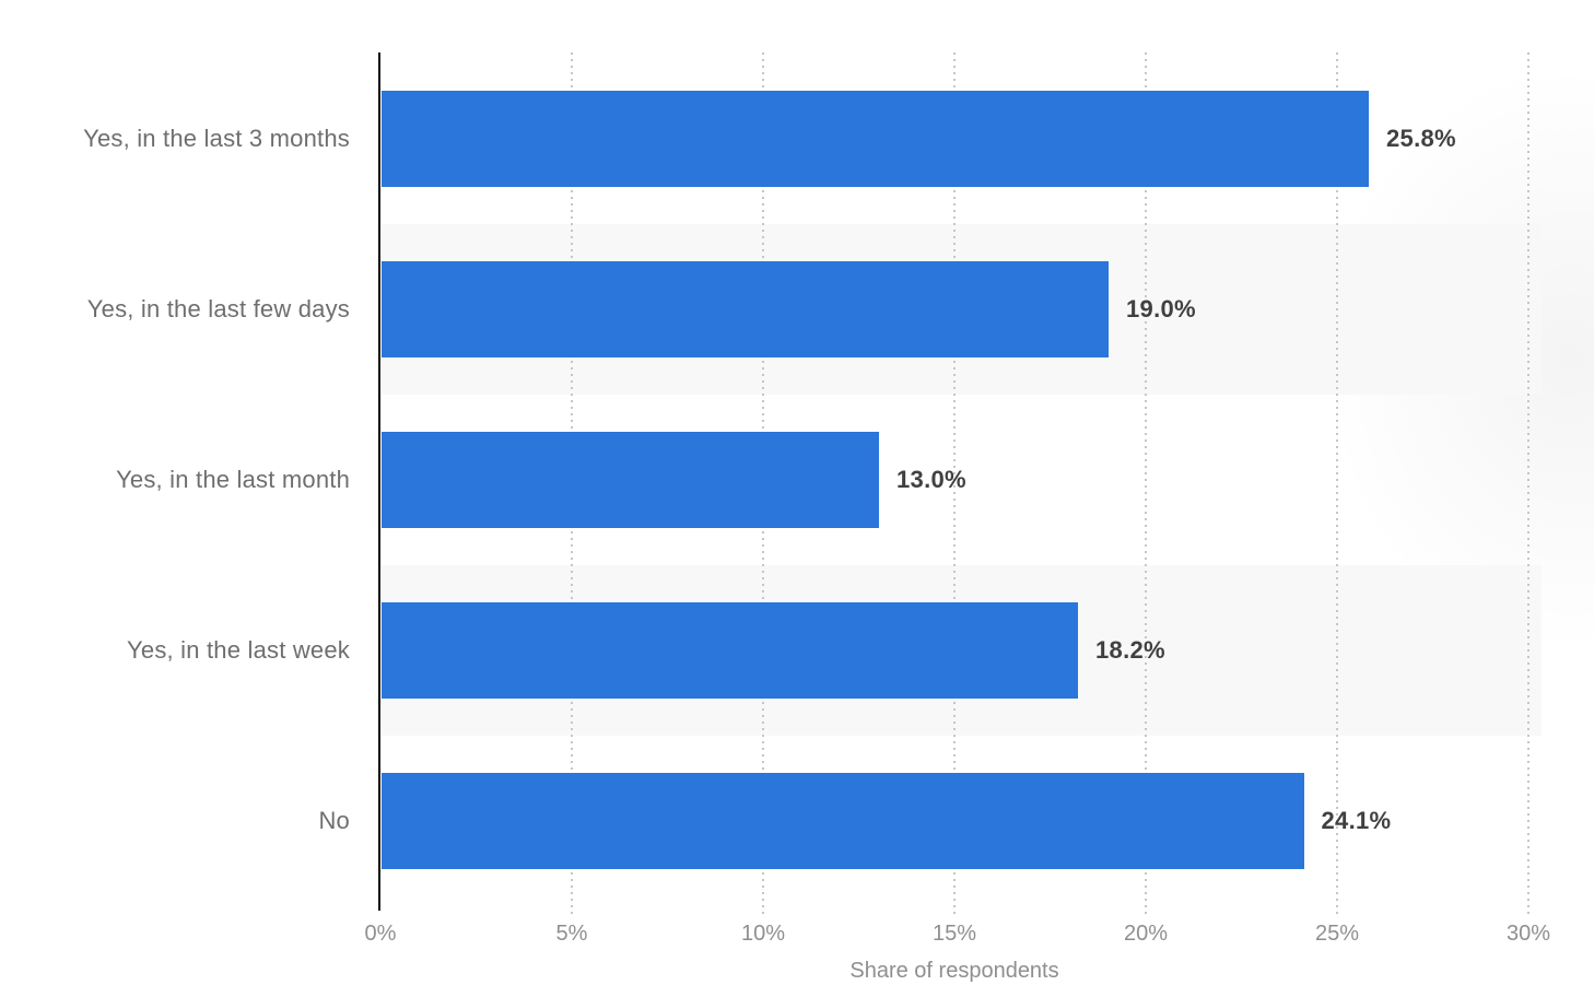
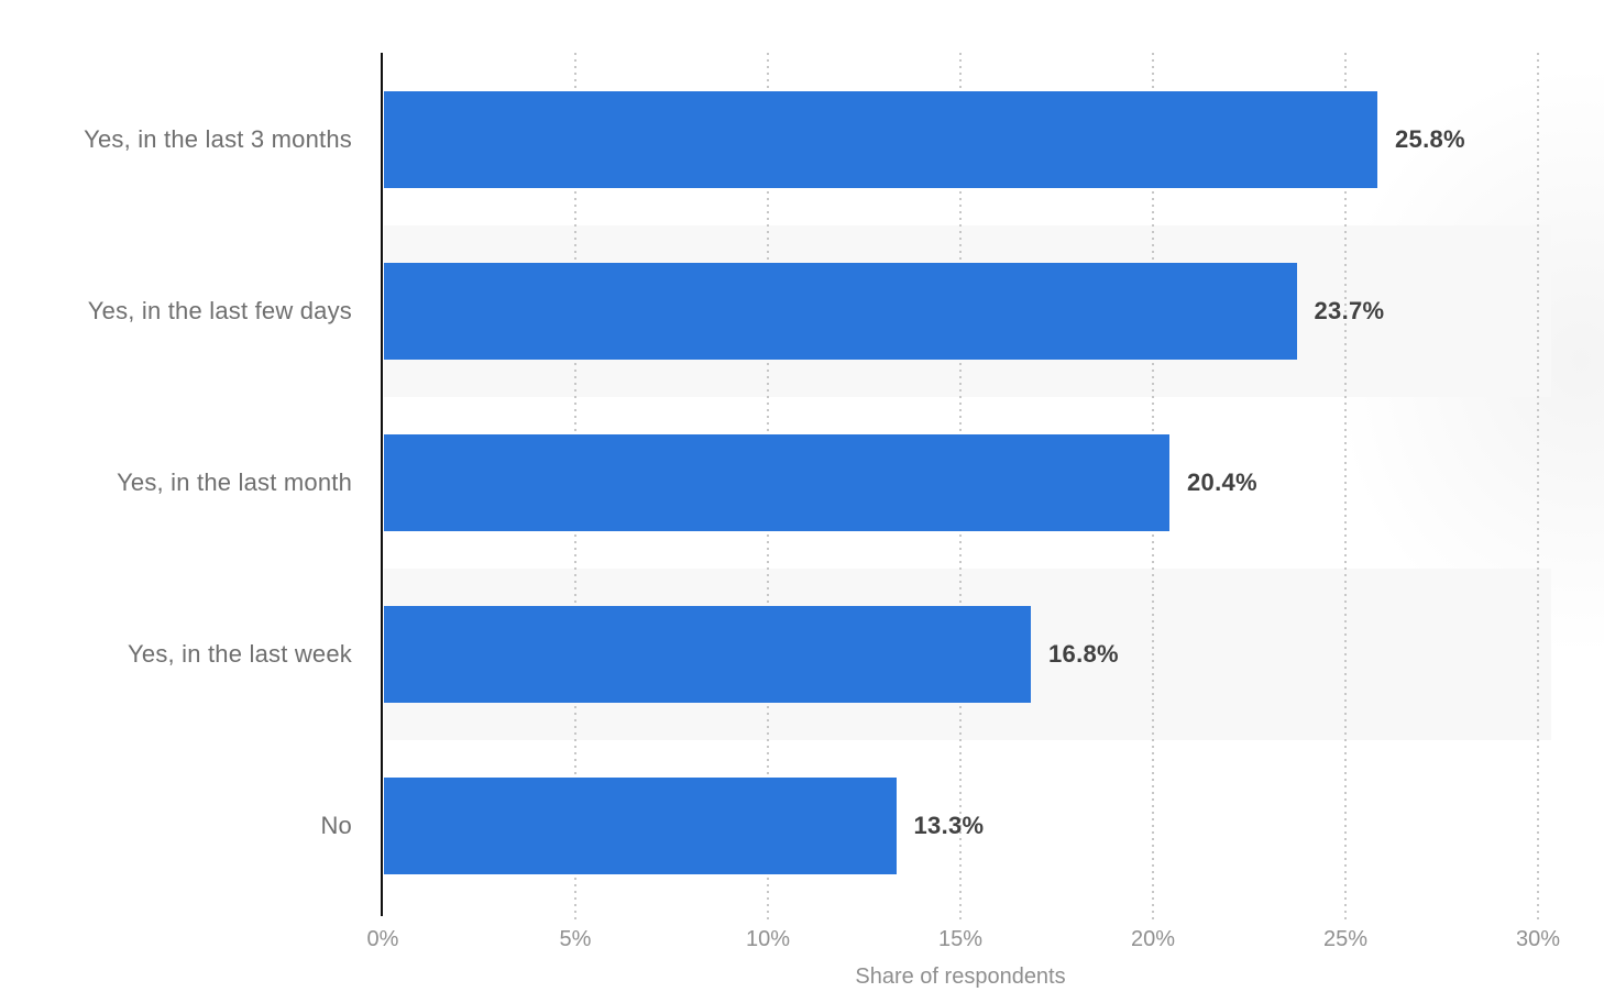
Yes, in the last few days: 19.0% -> 23.7%
Yes, in the last month: 13.0% -> 20.4%
Yes, in the last week: 18.2% -> 16.8%
No: 24.1% -> 13.3%
